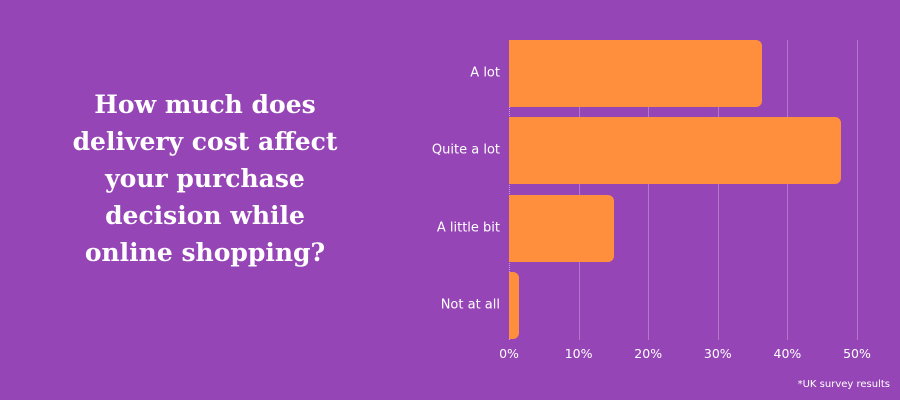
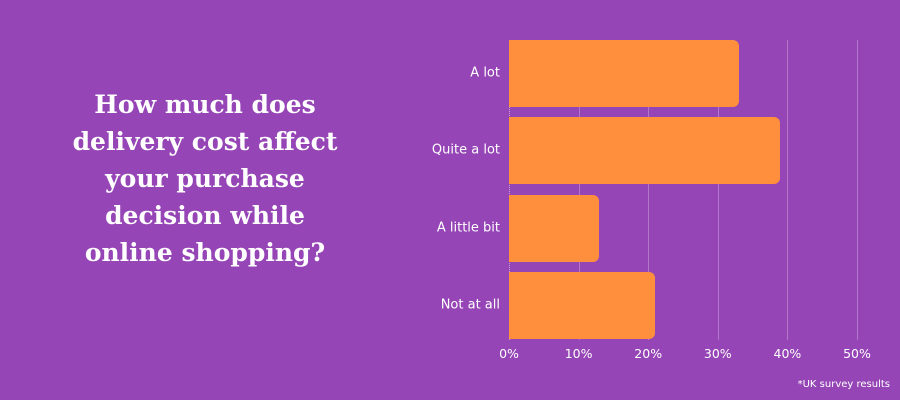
A lot: 36% -> 33%
Quite a lot: 48% -> 39%
A little bit: 15% -> 13%
Not at all: 1% -> 21%
